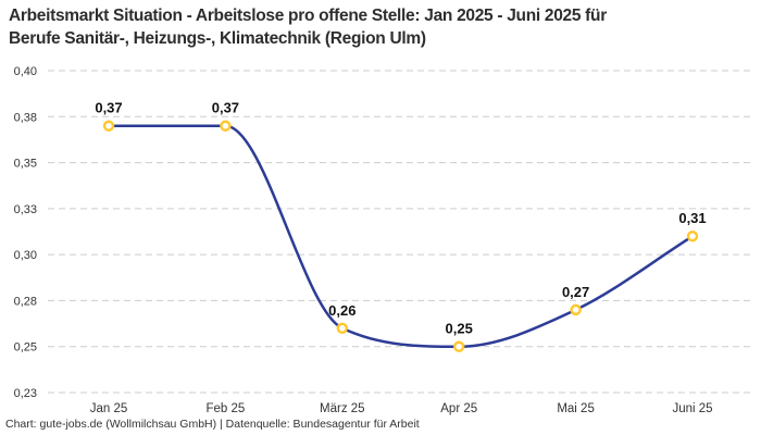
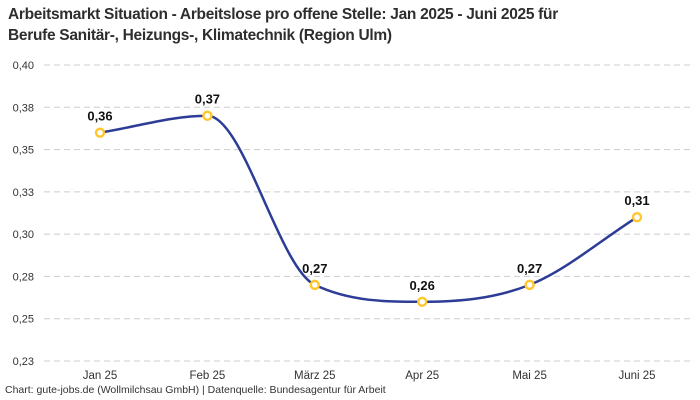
Jan 25: 0,37 -> 0,36
März 25: 0,26 -> 0,27
Apr 25: 0,25 -> 0,26
